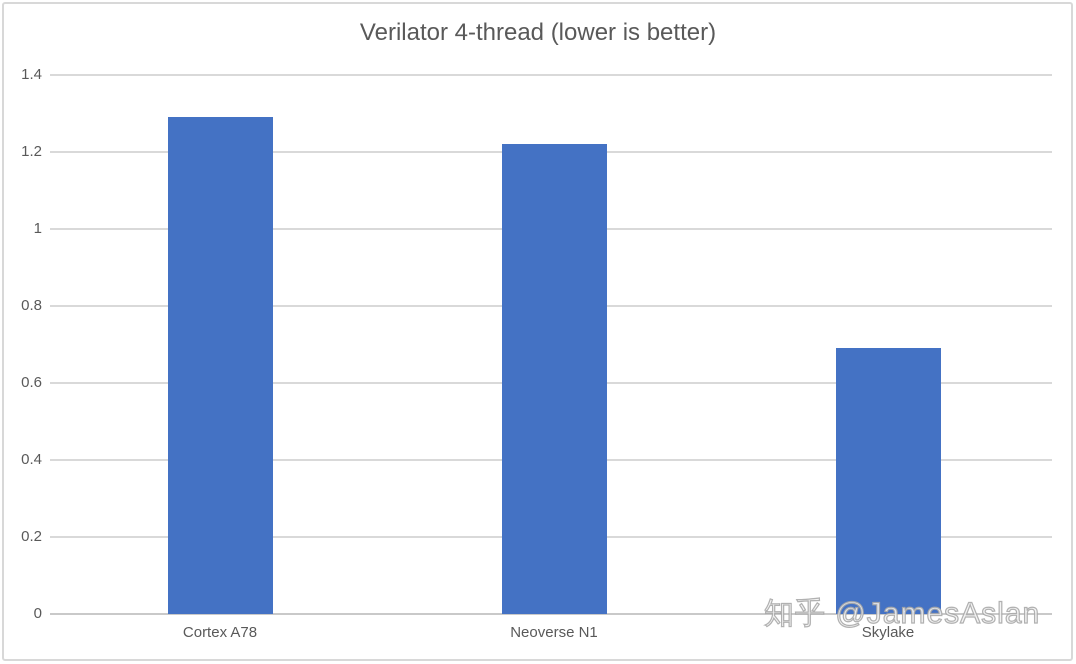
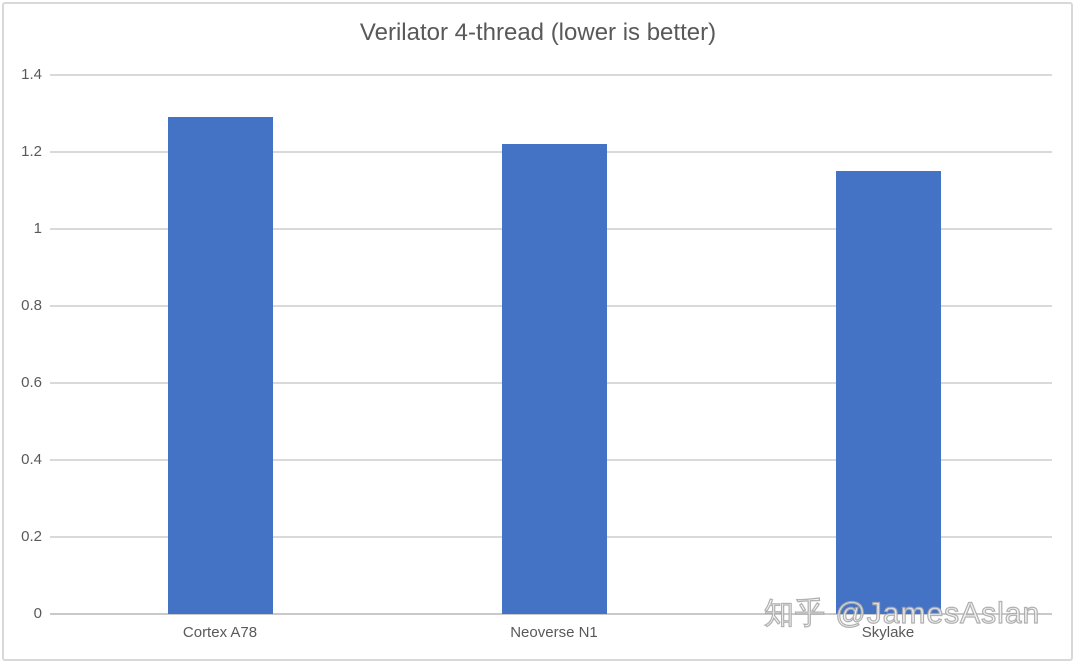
Skylake: 0.69 -> 1.15
